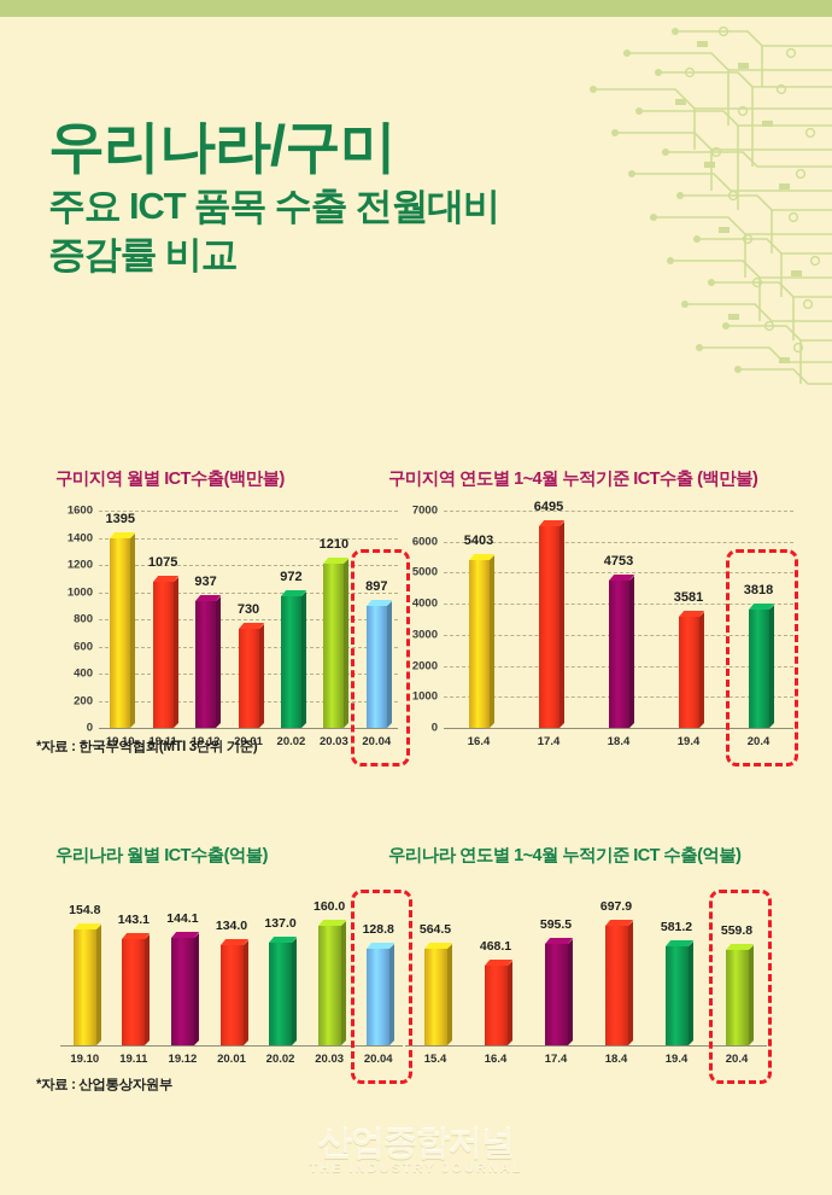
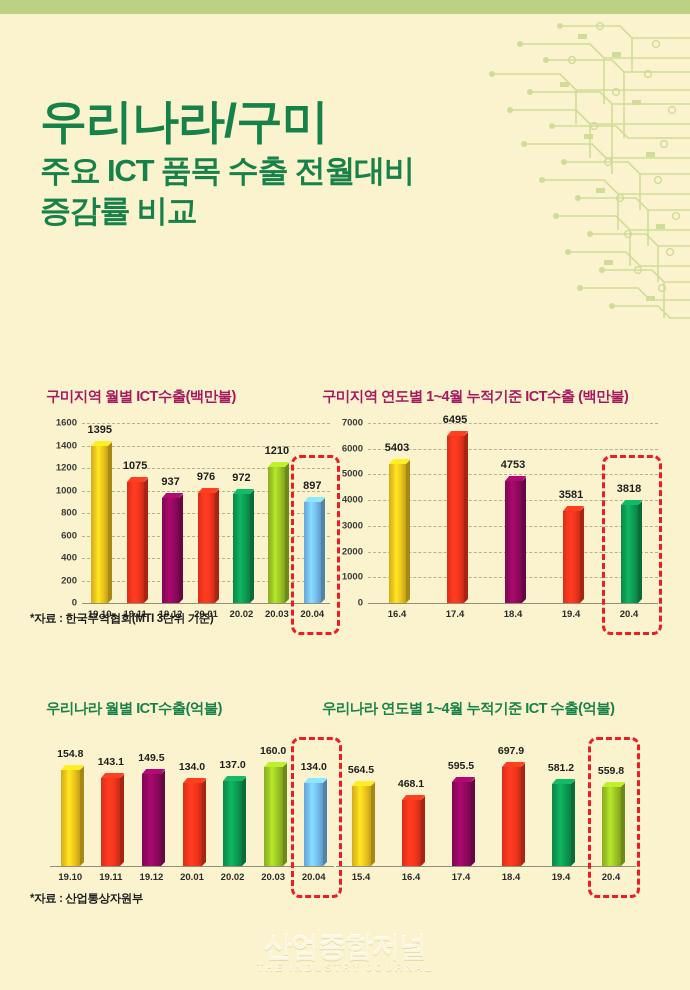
구미지역 월별 ICT수출(백만불)/20.01: 730 -> 976
우리나라 월별 ICT수출(억불)/19.12: 144.1 -> 149.5
우리나라 월별 ICT수출(억불)/20.04: 128.8 -> 134.0
